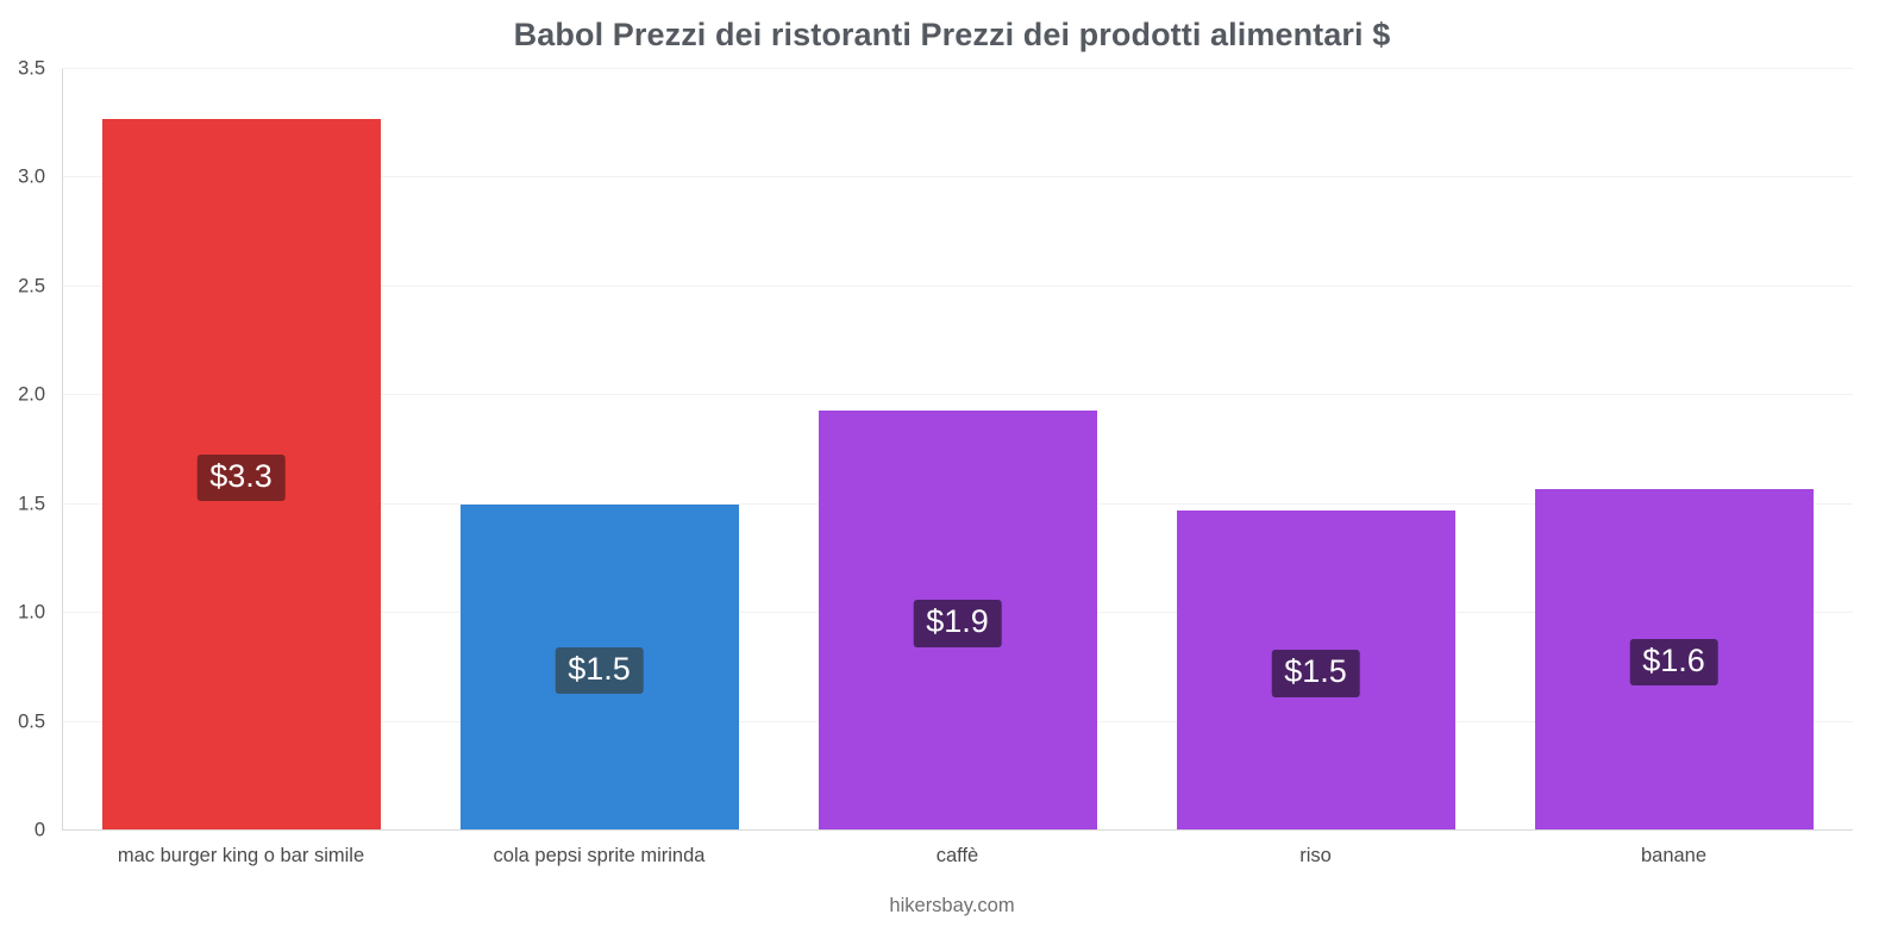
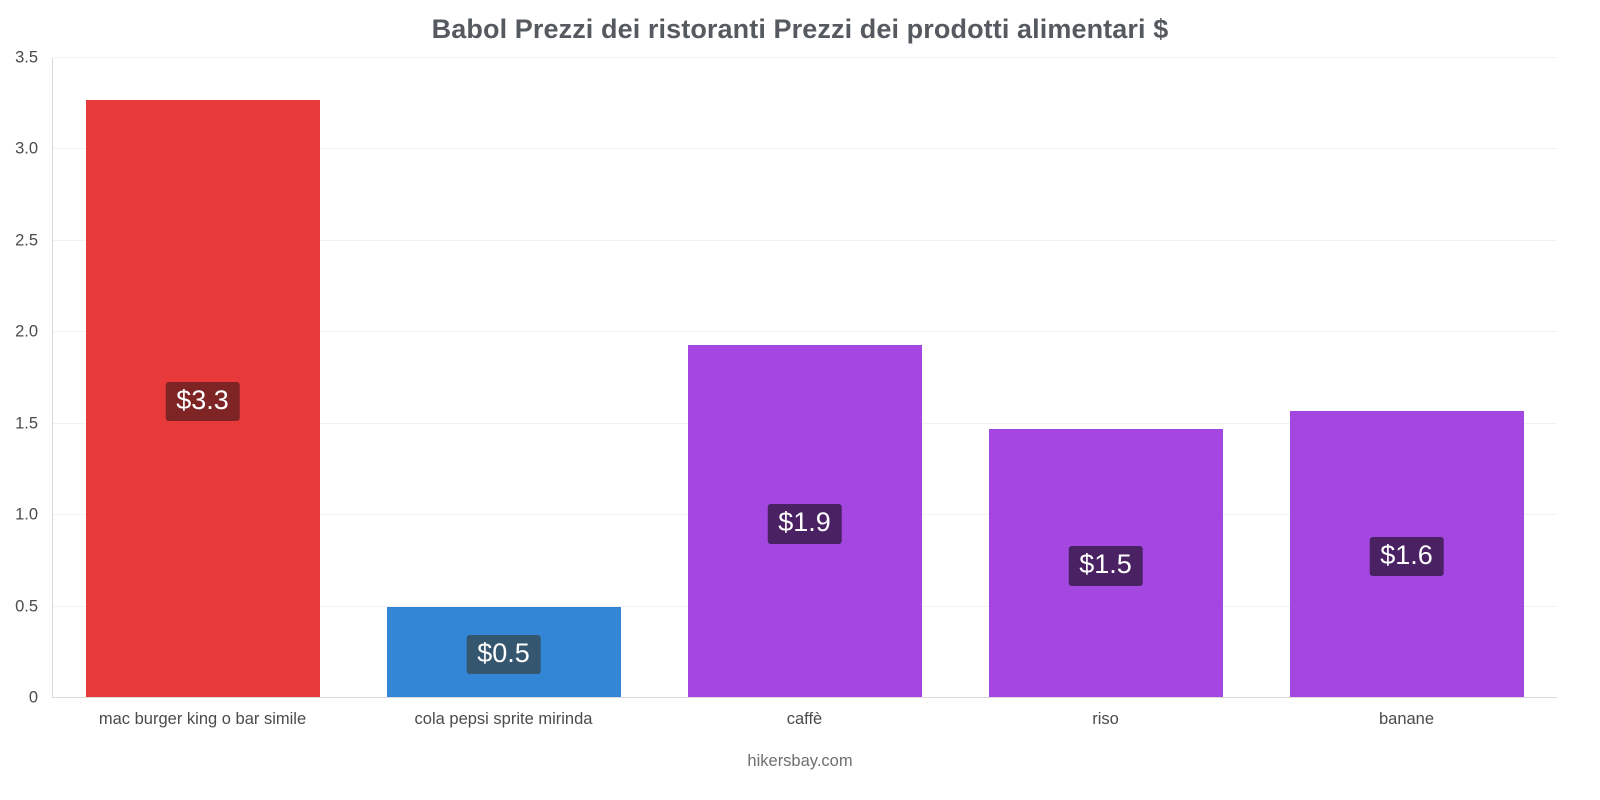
cola pepsi sprite mirinda: $1.5 -> $0.5
